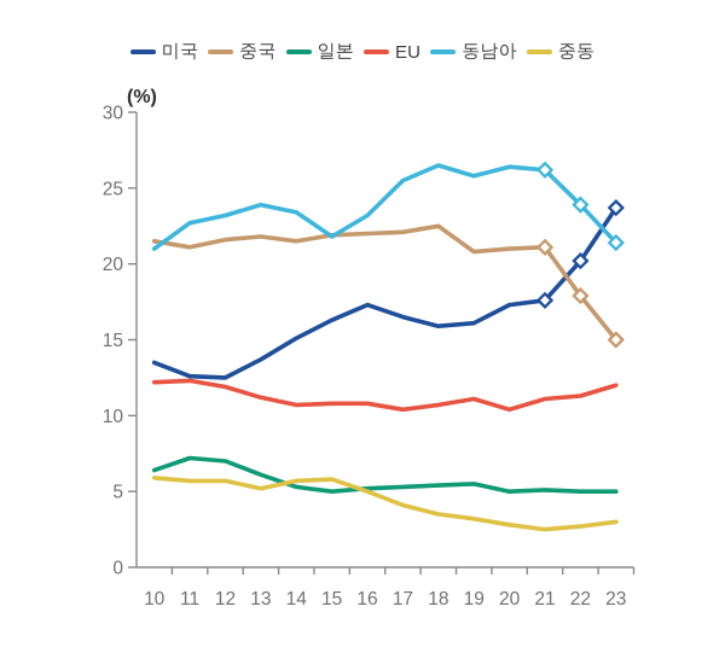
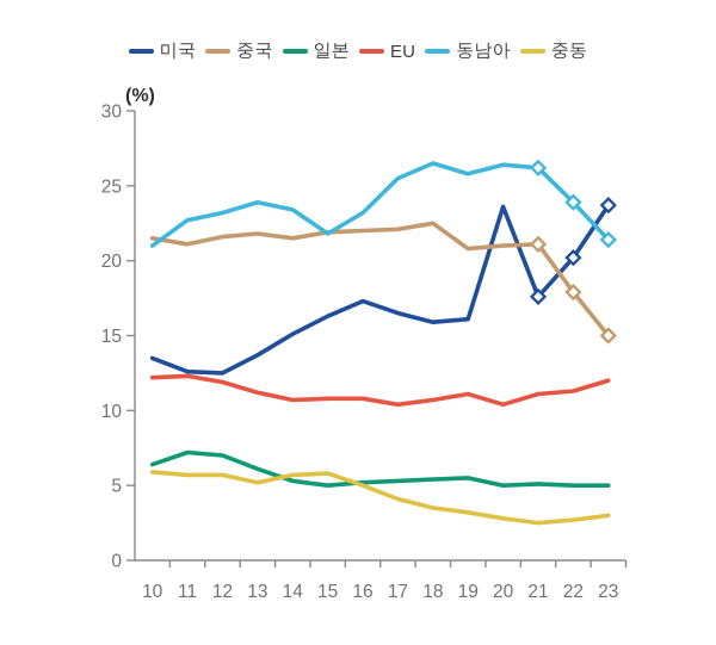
미국/20: 17.3 -> 23.6
